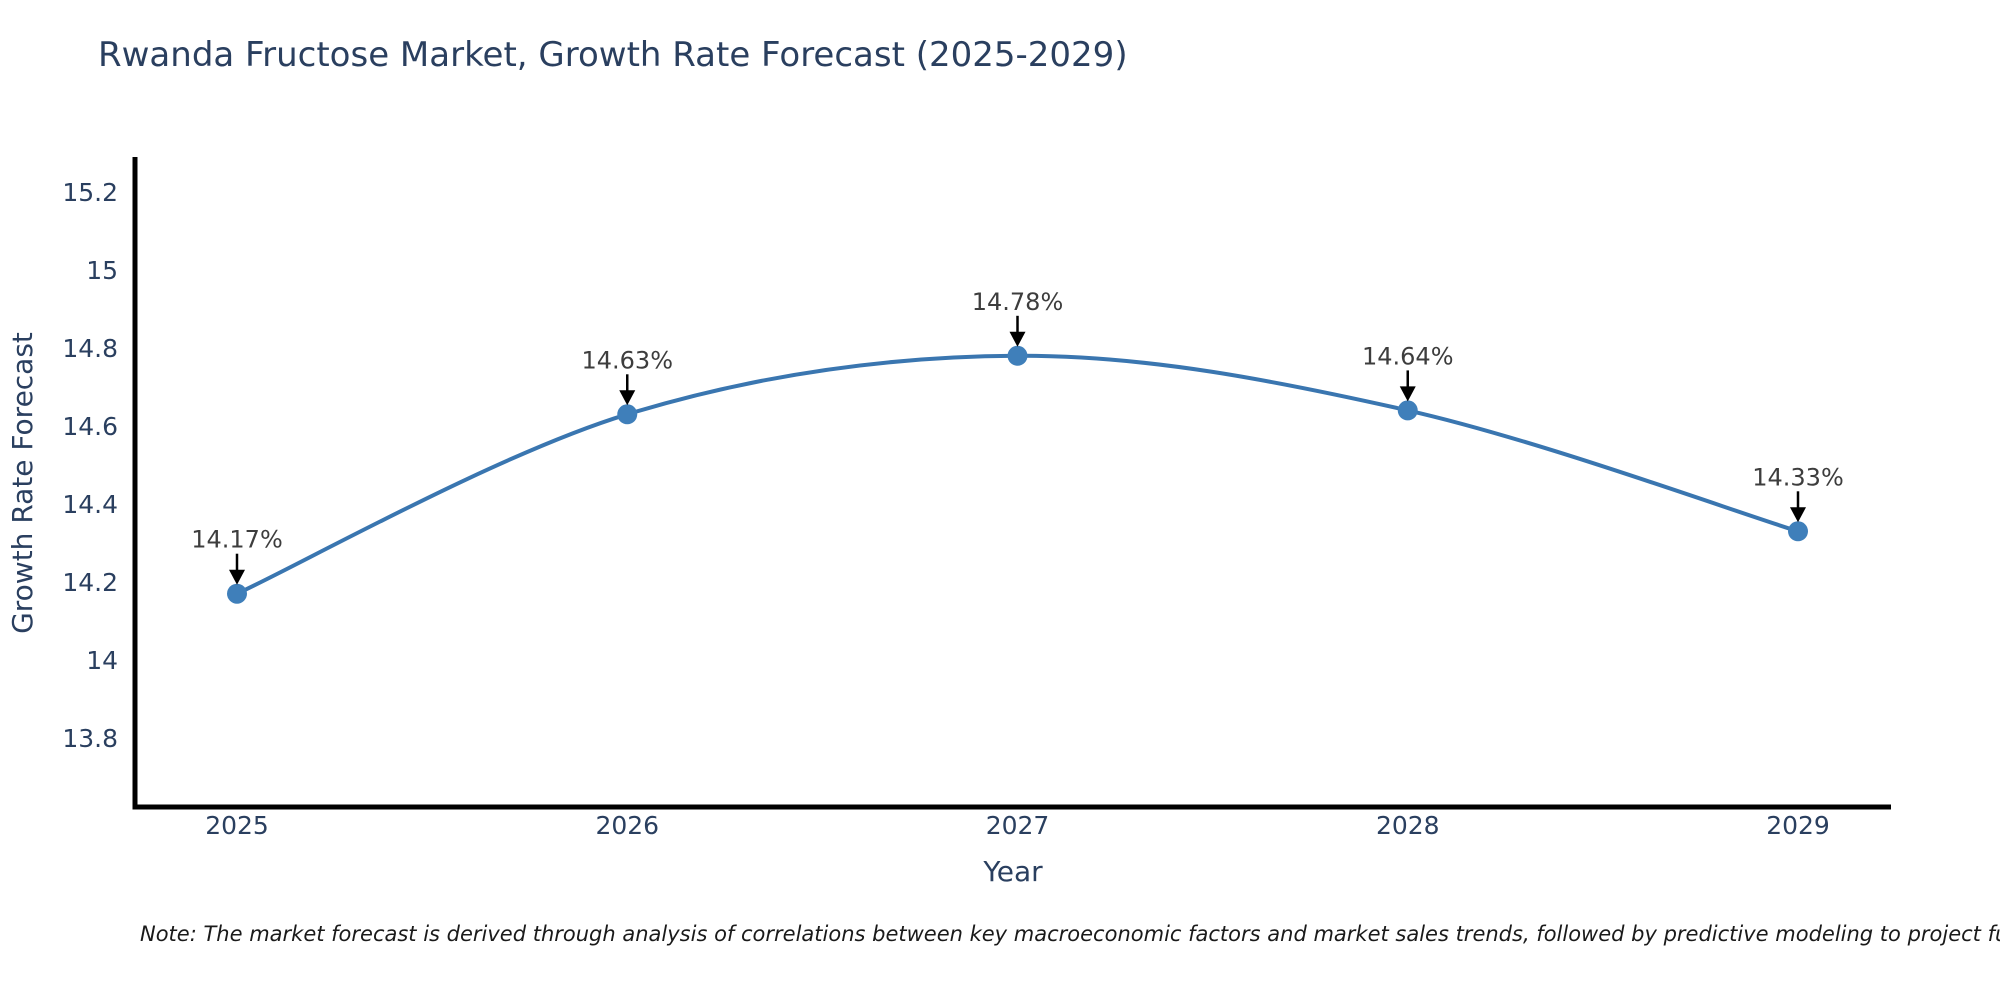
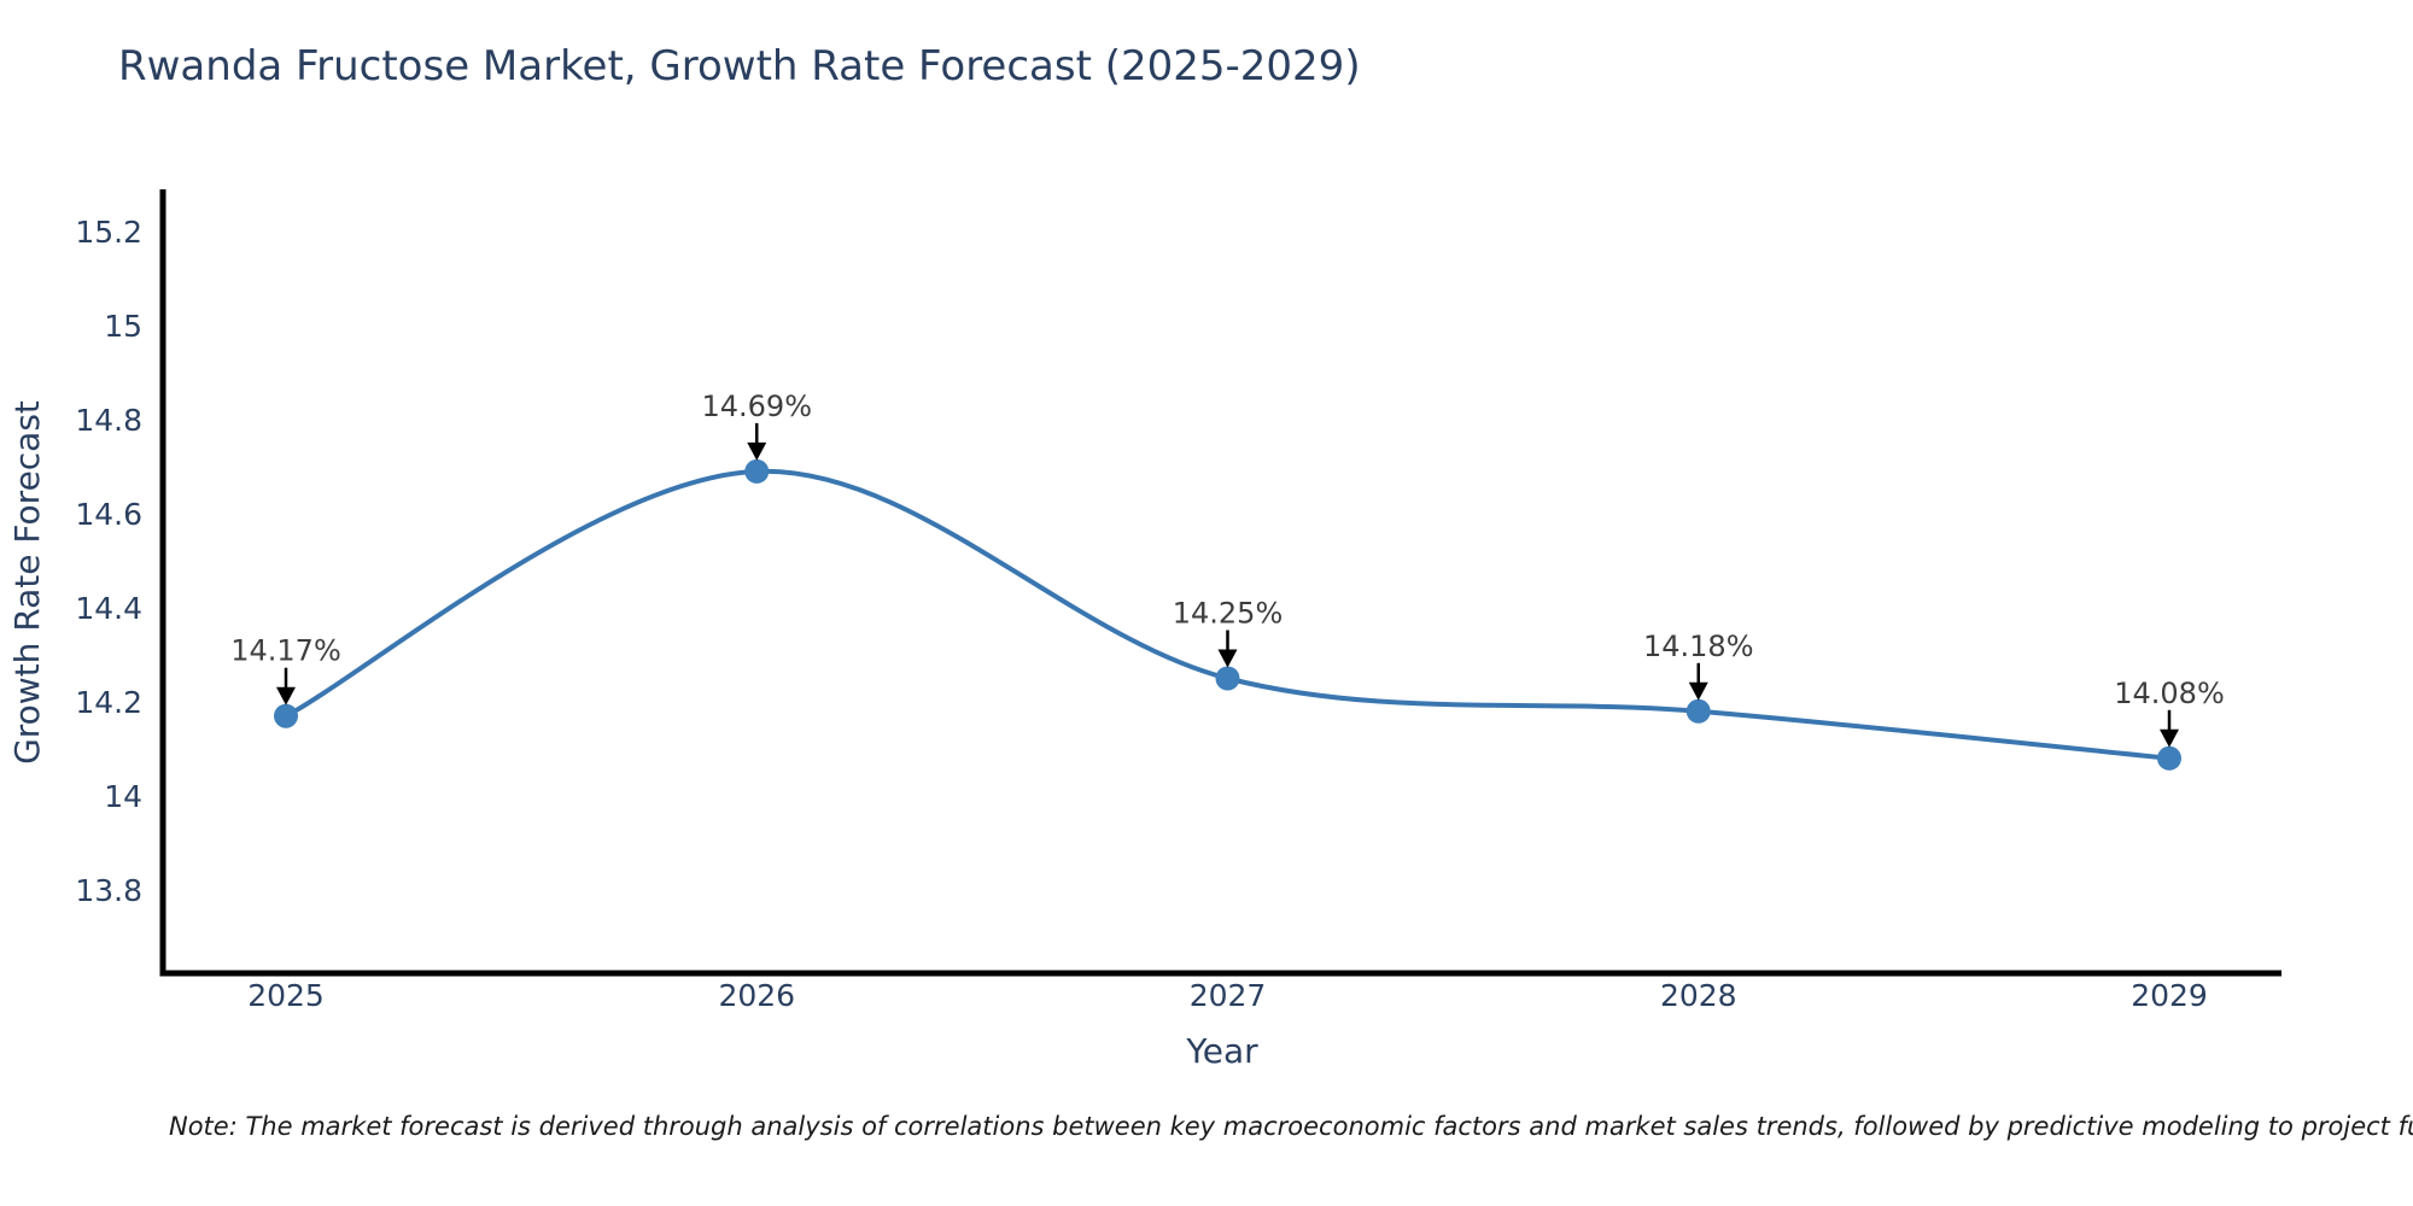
2026: 14.63% -> 14.69%
2027: 14.78% -> 14.25%
2028: 14.64% -> 14.18%
2029: 14.33% -> 14.08%
